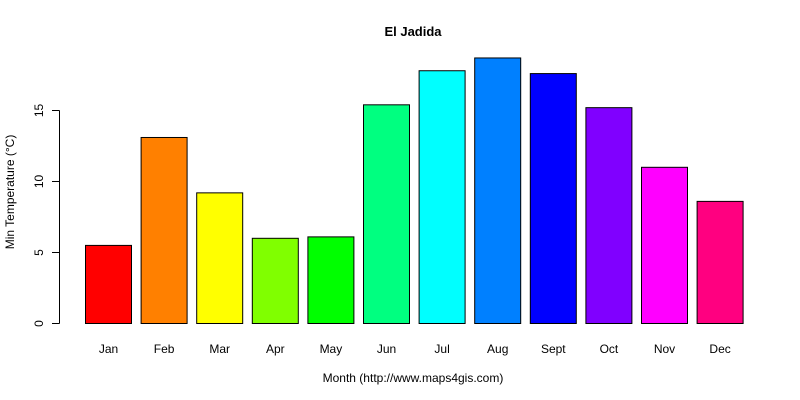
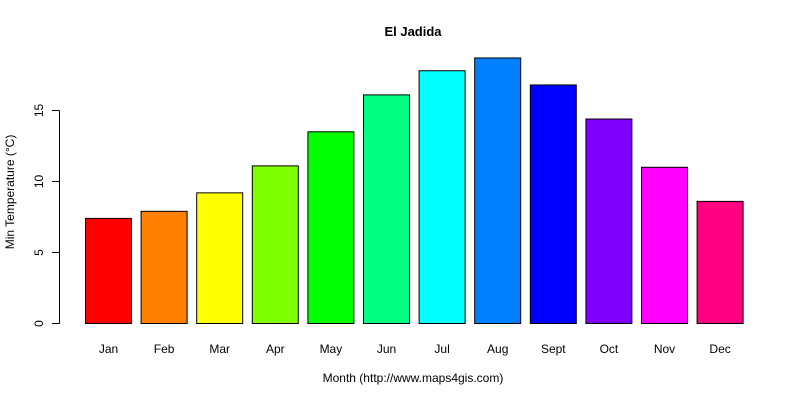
Jan: 5.5 -> 7.4
Feb: 13.1 -> 7.9
Apr: 6.0 -> 11.1
May: 6.1 -> 13.5
Jun: 15.4 -> 16.1
Sept: 17.6 -> 16.8
Oct: 15.2 -> 14.4
